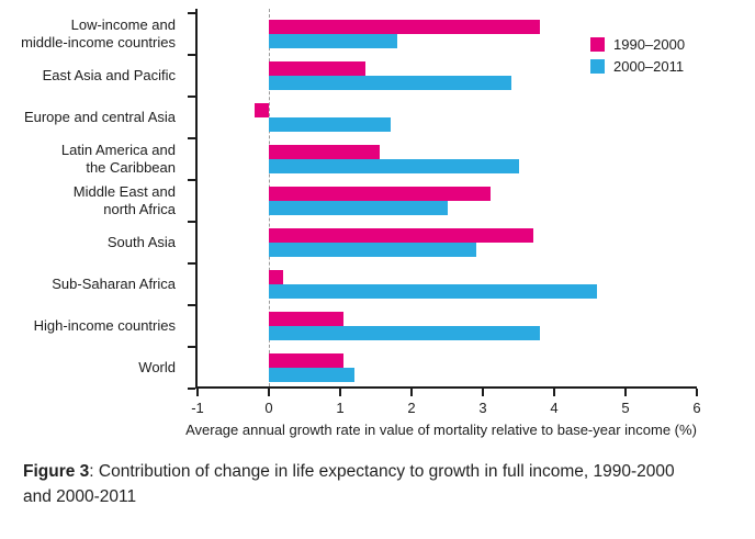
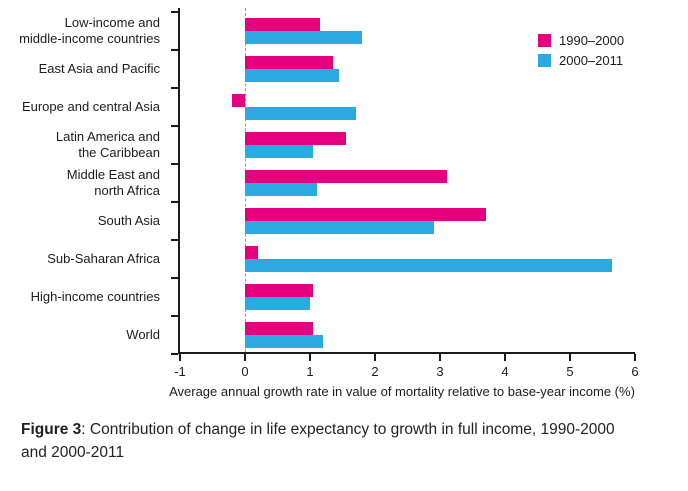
1990–2000/Low-income and middle-income countries: 3.8 -> 1.1
2000–2011/East Asia and Pacific: 3.4 -> 1.4
2000–2011/Latin America and the Caribbean: 3.5 -> 1.1
2000–2011/Middle East and north Africa: 2.5 -> 1.1
2000–2011/Sub-Saharan Africa: 4.6 -> 5.7
2000–2011/High-income countries: 3.8 -> 1.0
